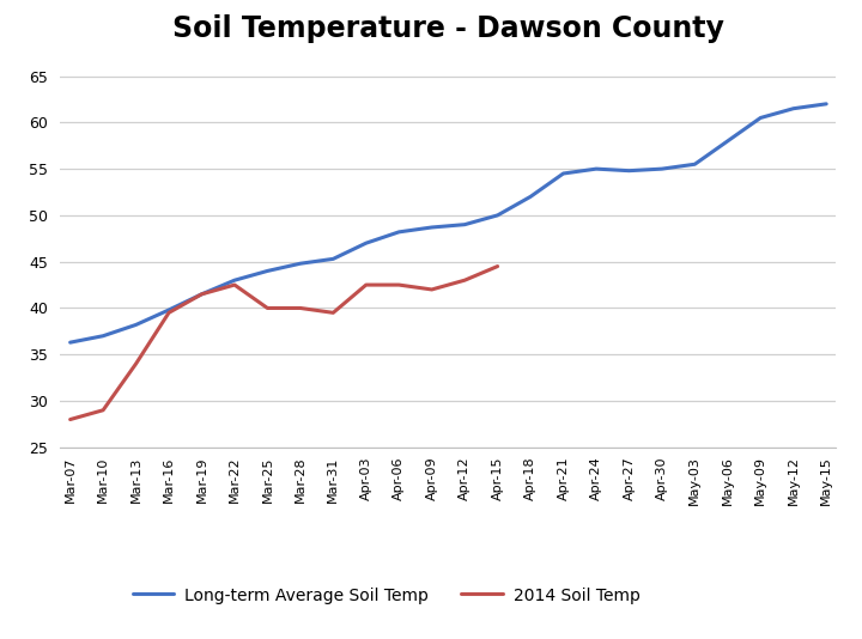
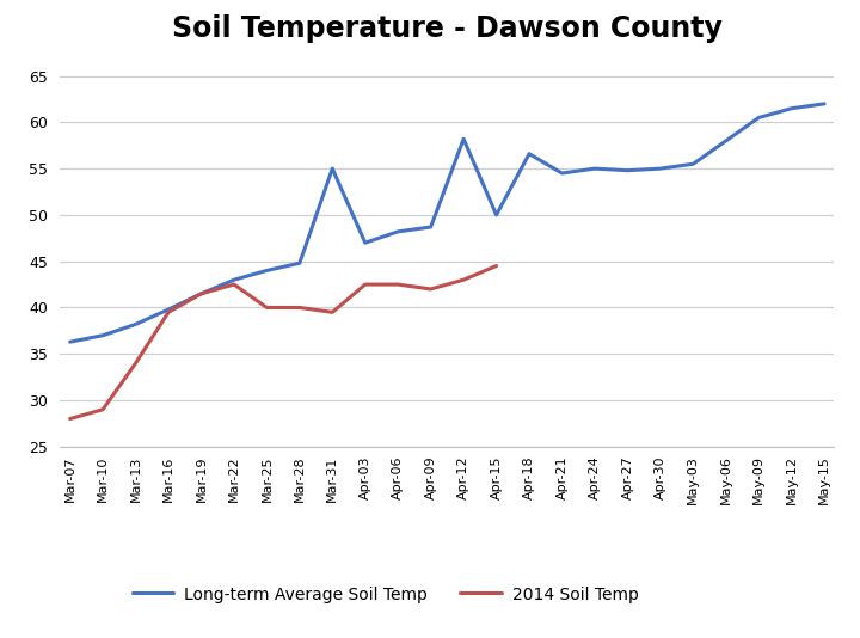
Long-term Average Soil Temp/Mar-31: 45.3 -> 55.0
Long-term Average Soil Temp/Apr-12: 49.0 -> 58.2
Long-term Average Soil Temp/Apr-18: 52.0 -> 56.6
